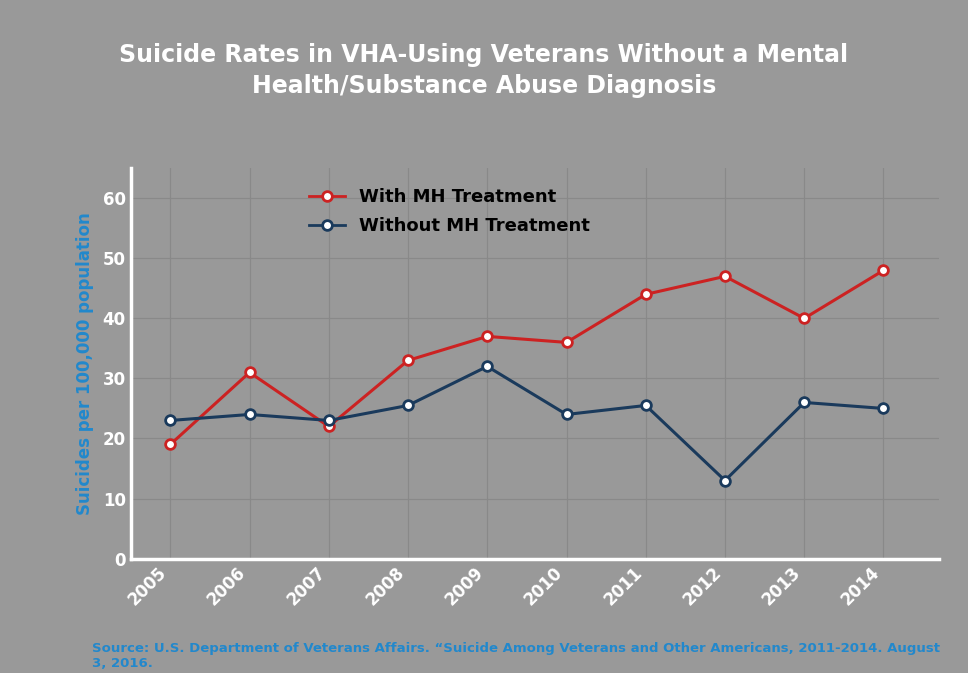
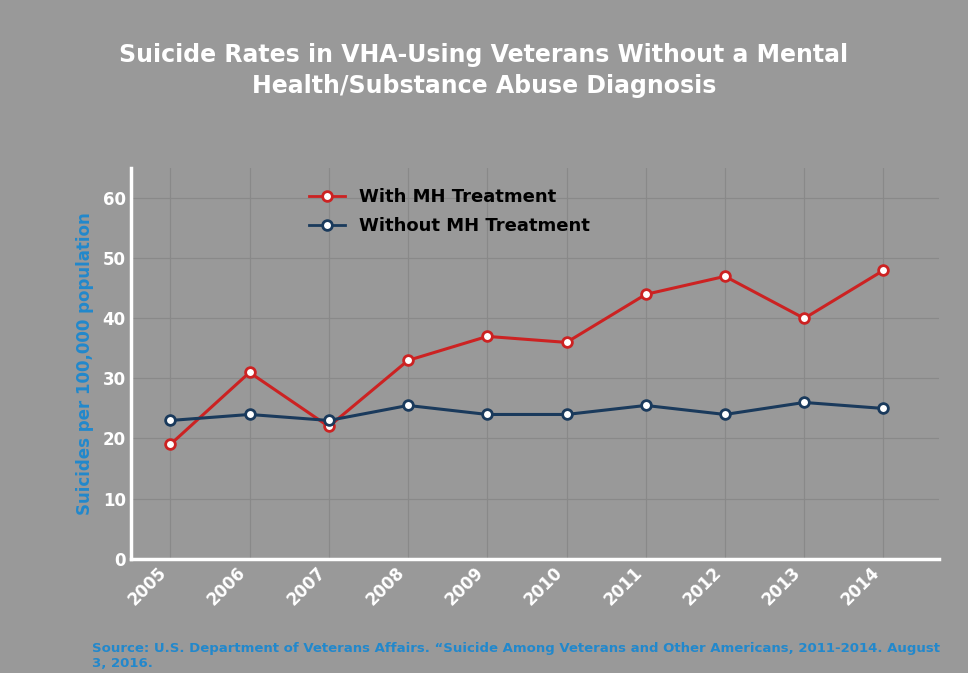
Without MH Treatment/2009: 32.0 -> 24.0
Without MH Treatment/2012: 13.0 -> 24.0
